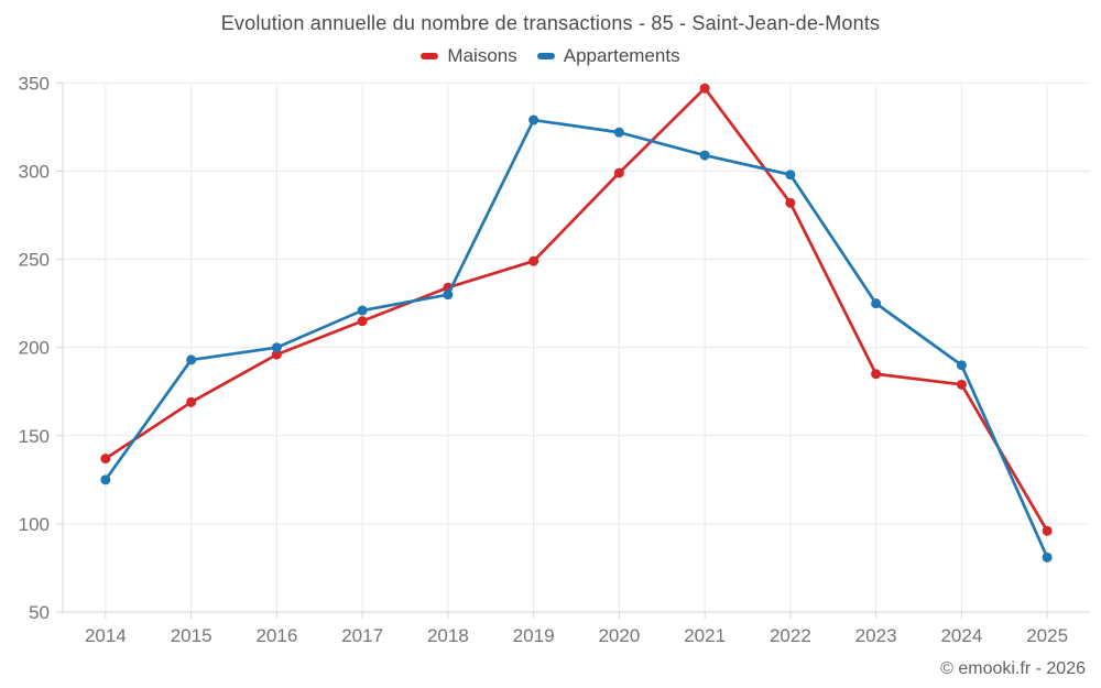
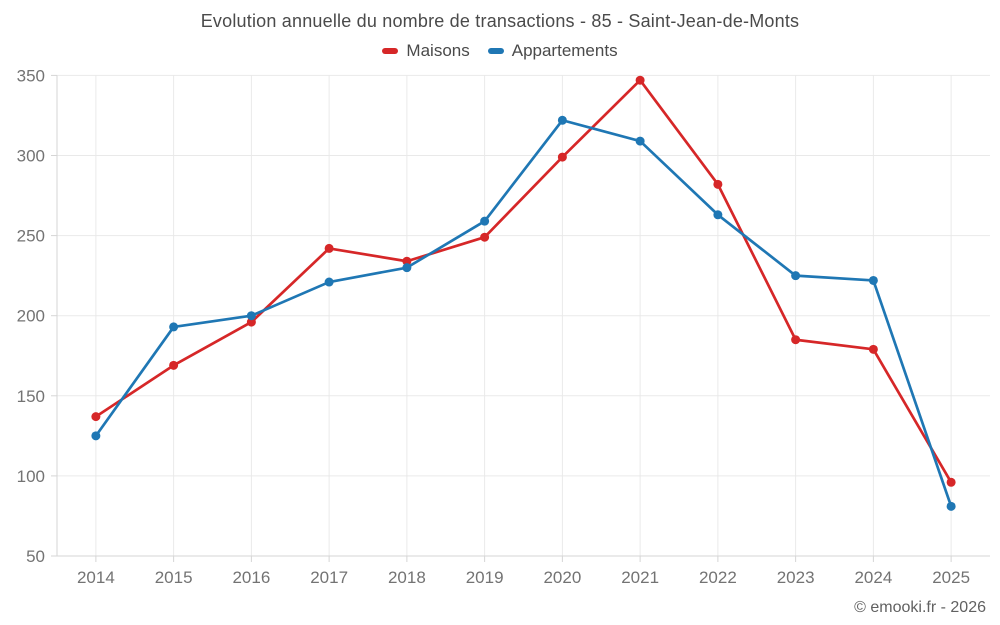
Maisons/2017: 215 -> 242
Appartements/2019: 329 -> 259
Appartements/2022: 298 -> 263
Appartements/2024: 190 -> 222
